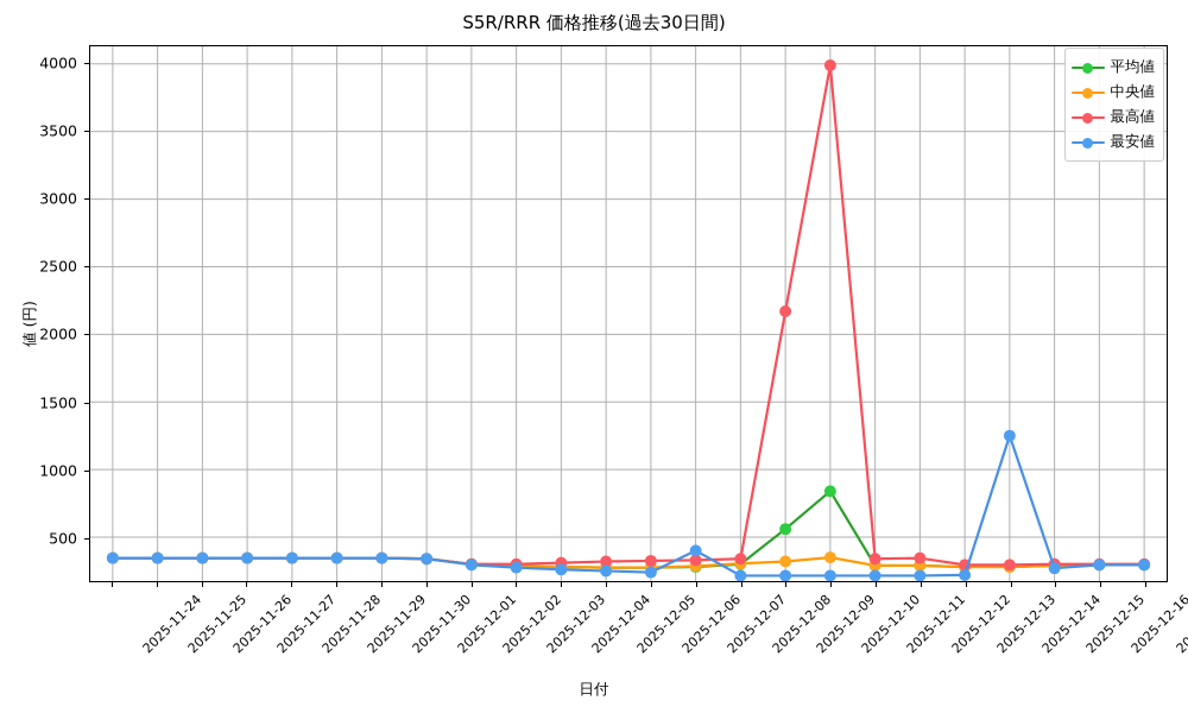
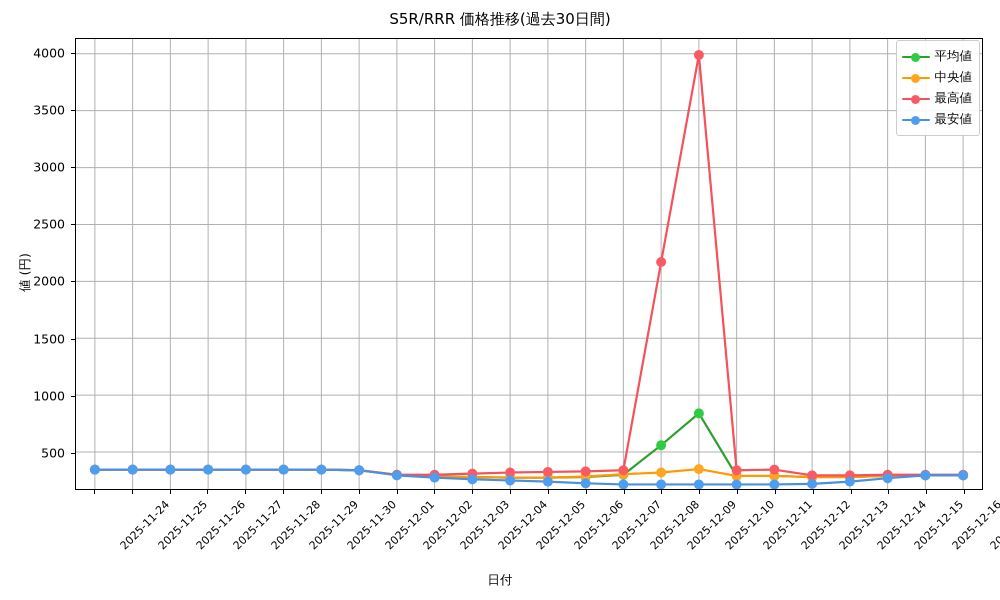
最安値/2025-12-07: 400 -> 220
最安値/2025-12-14: 1250 -> 240
